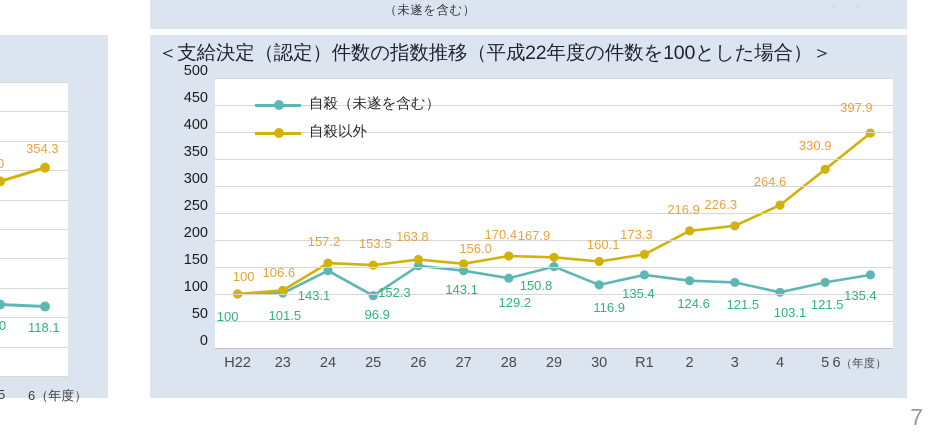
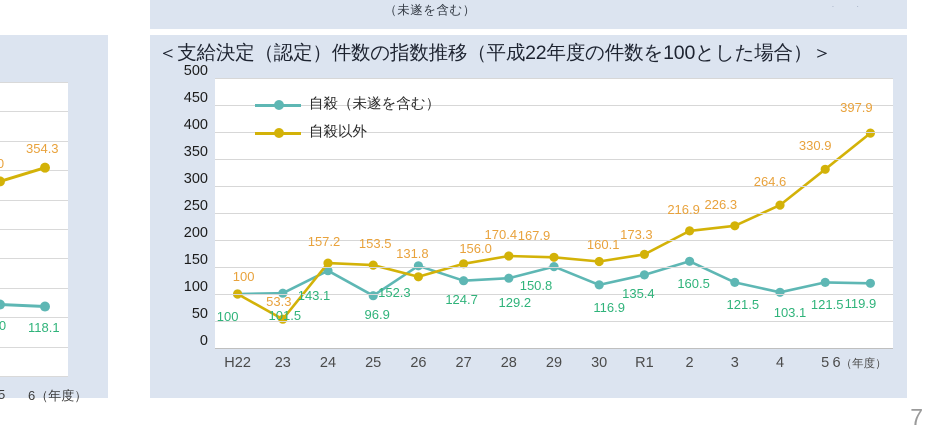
自殺以外/23: 106.6 -> 53.3
自殺以外/26: 163.8 -> 131.8
自殺（未遂を含む）/27: 143.1 -> 124.7
自殺（未遂を含む）/2: 124.6 -> 160.5
自殺（未遂を含む）/6: 135.4 -> 119.9
